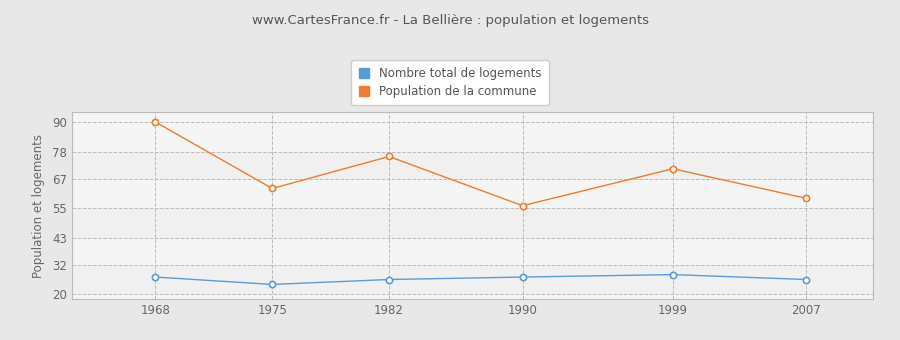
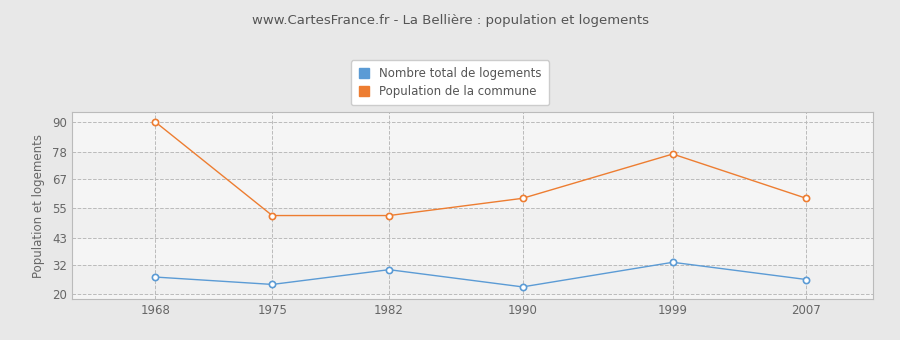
Population de la commune/1975: 63 -> 52
Nombre total de logements/1982: 26 -> 30
Population de la commune/1982: 76 -> 52
Nombre total de logements/1990: 27 -> 23
Population de la commune/1990: 56 -> 59
Nombre total de logements/1999: 28 -> 33
Population de la commune/1999: 71 -> 77
